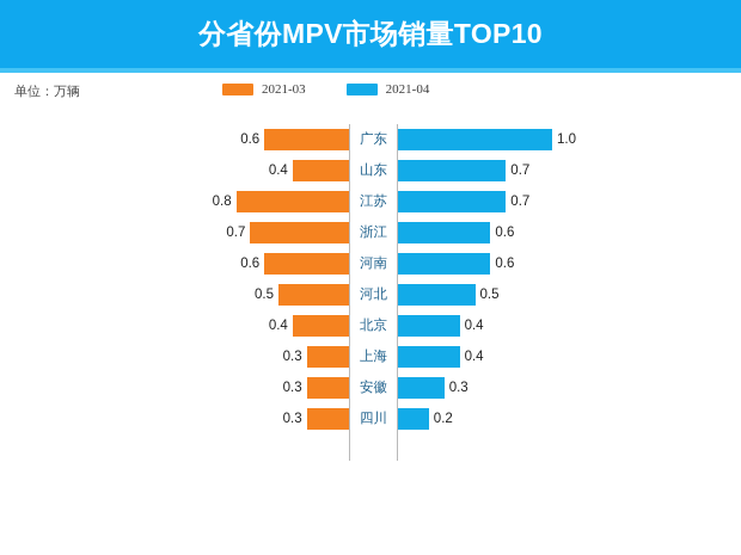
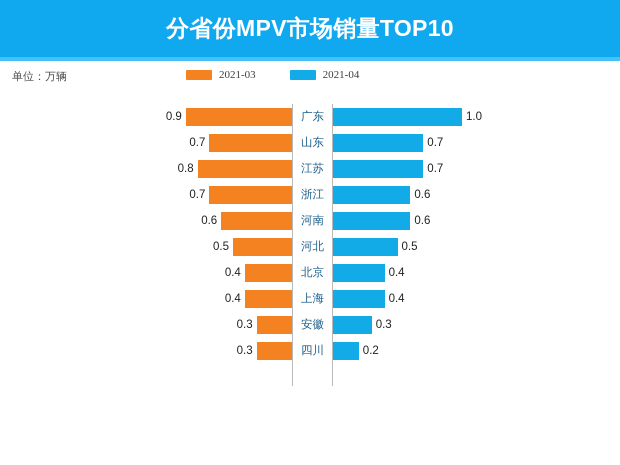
2021-03/广东: 0.6 -> 0.9
2021-03/山东: 0.4 -> 0.7
2021-03/上海: 0.3 -> 0.4
